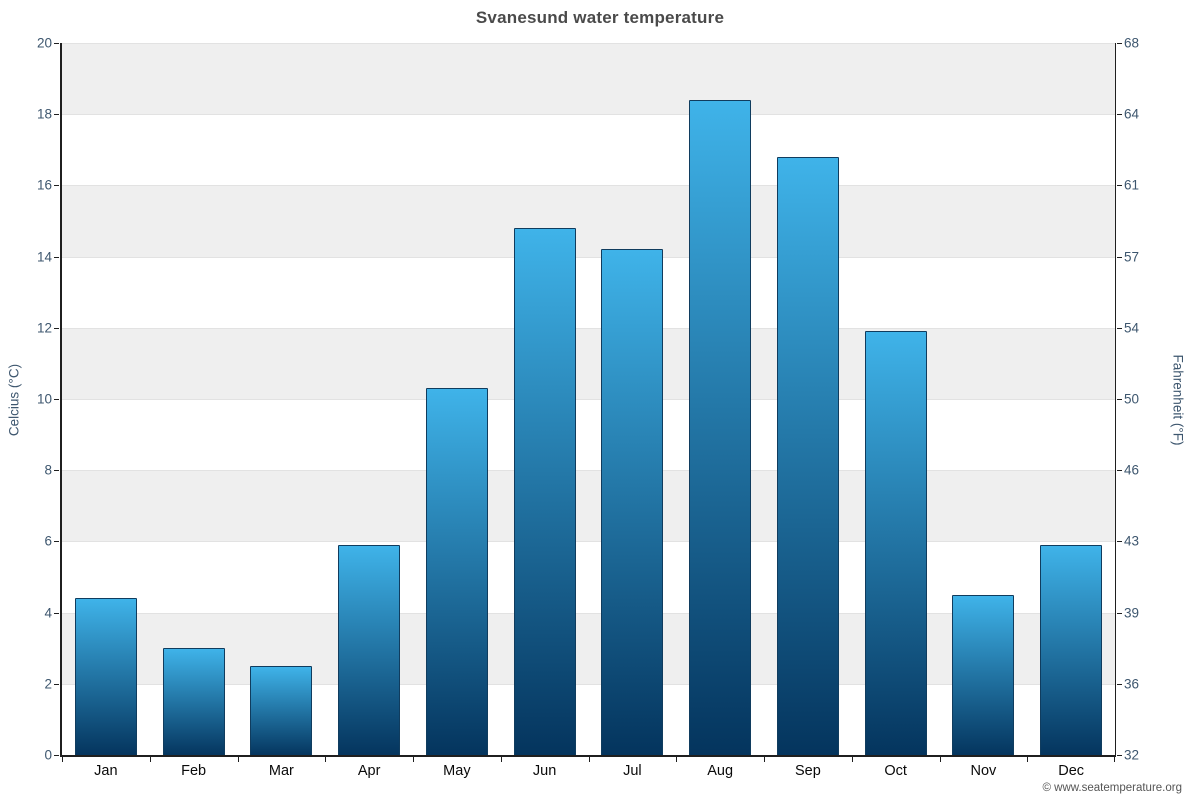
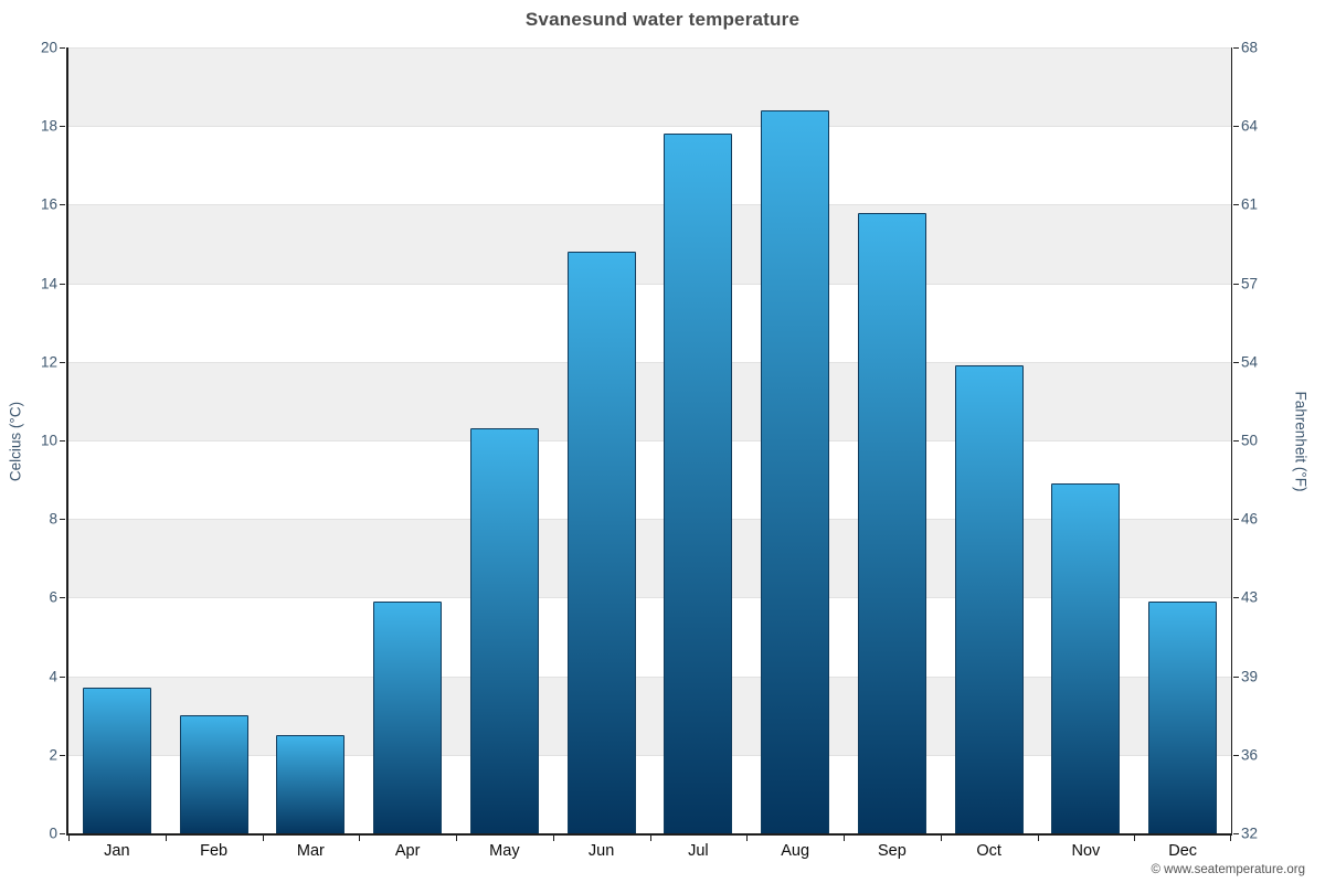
Jan: 4.4 -> 3.7
Jul: 14.2 -> 17.8
Sep: 16.8 -> 15.8
Nov: 4.5 -> 8.9
